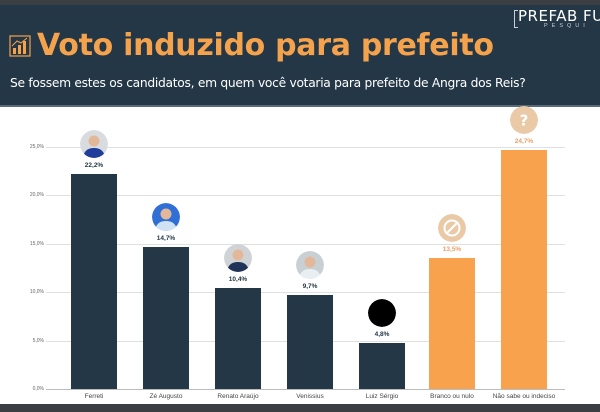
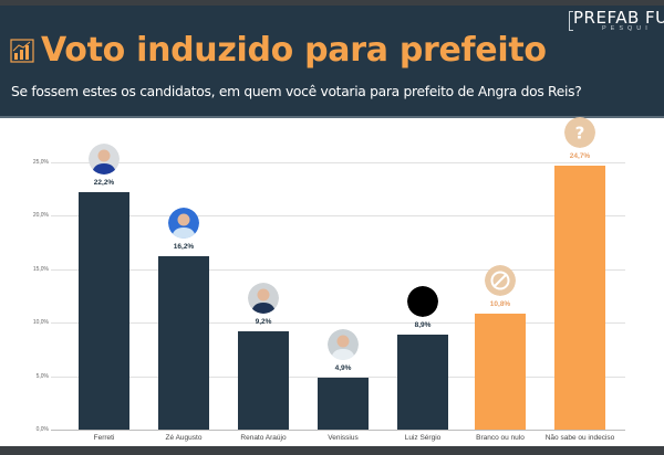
Zé Augusto: 14,7% -> 16,2%
Renato Araújo: 10,4% -> 9,2%
Venissius: 9,7% -> 4,9%
Luiz Sérgio: 4,8% -> 8,9%
Branco ou nulo: 13,5% -> 10,8%
